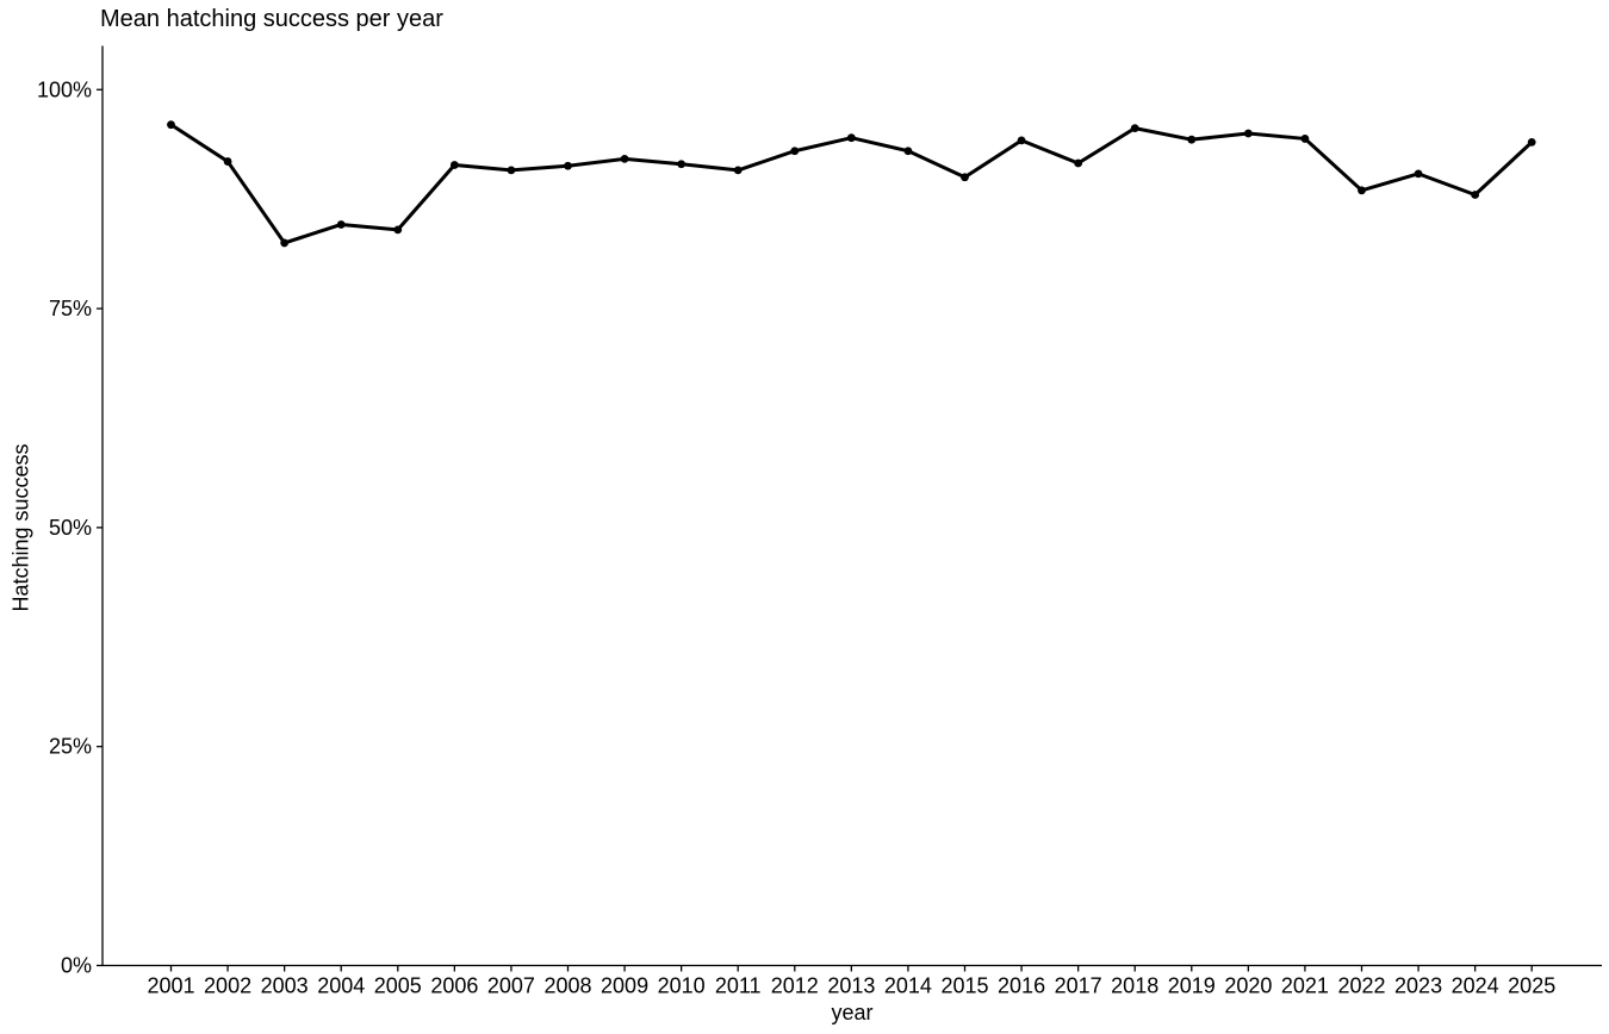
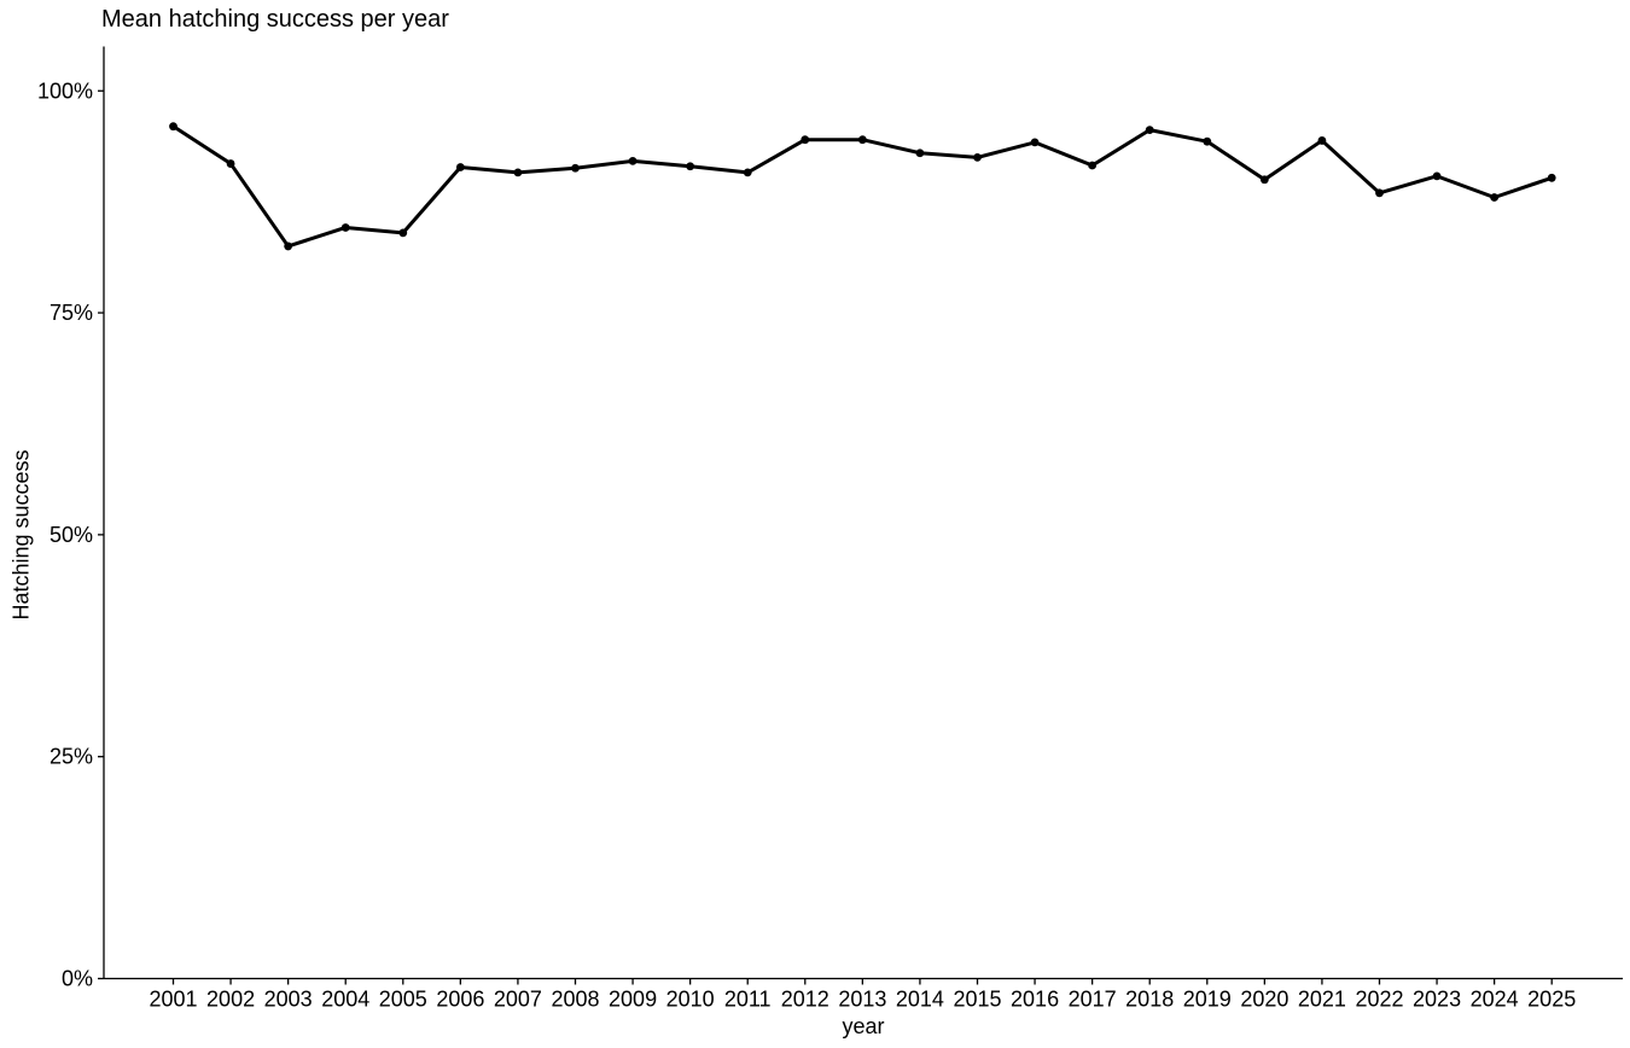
2012: 93% -> 94%
2015: 90% -> 92%
2020: 95% -> 90%
2025: 94% -> 90%
